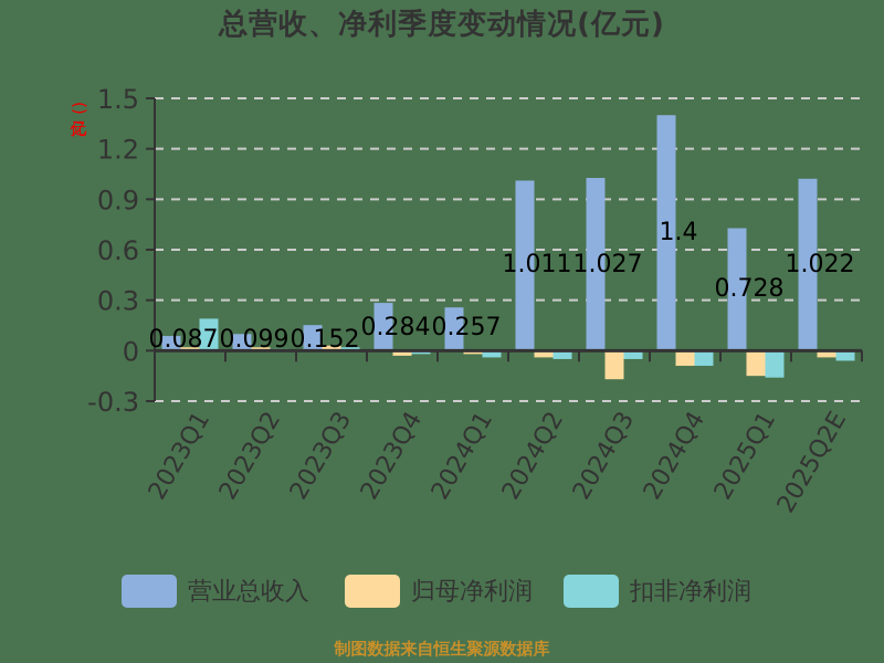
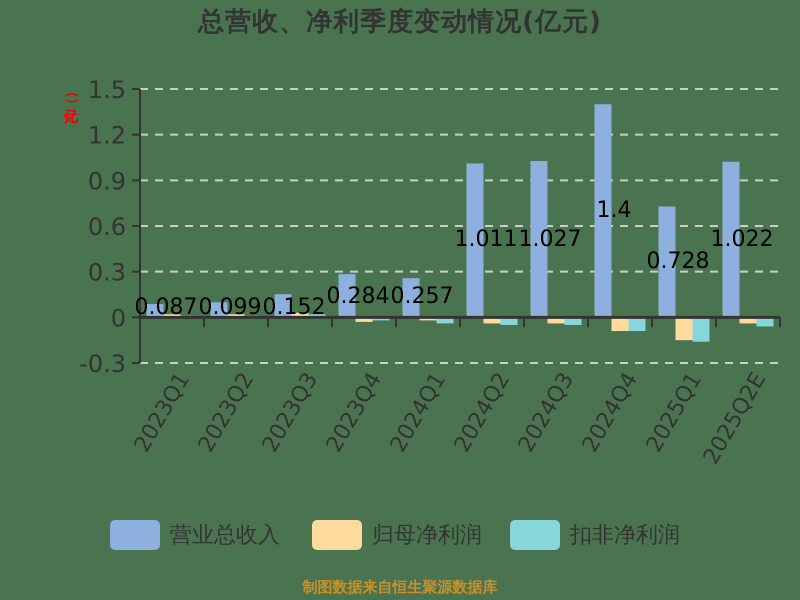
扣非净利润/2023Q1: 0.19 -> 0.01
归母净利润/2024Q3: -0.17 -> -0.04
